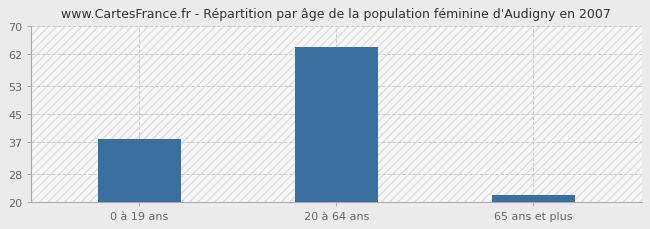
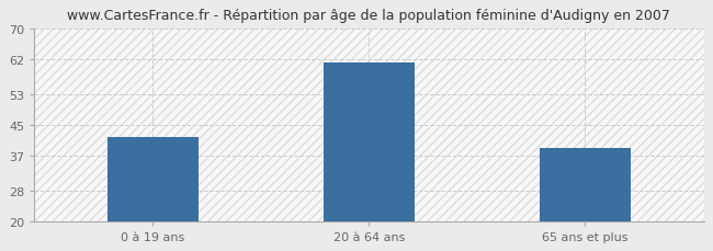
0 à 19 ans: 38 -> 42
20 à 64 ans: 64 -> 61
65 ans et plus: 22 -> 39
